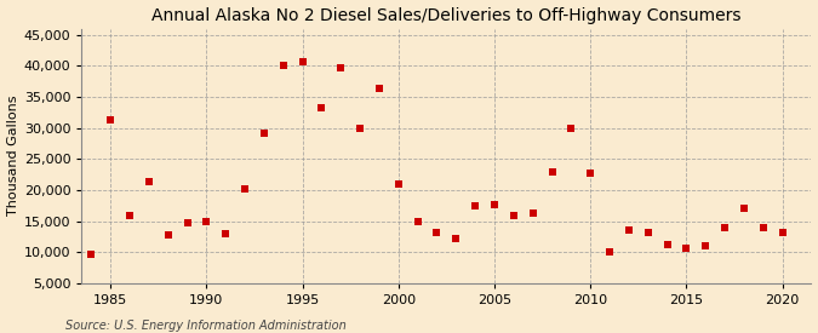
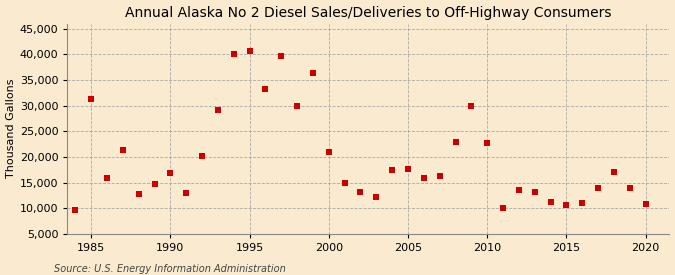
1990: 14,900 -> 16,800
2020: 13,200 -> 10,800
